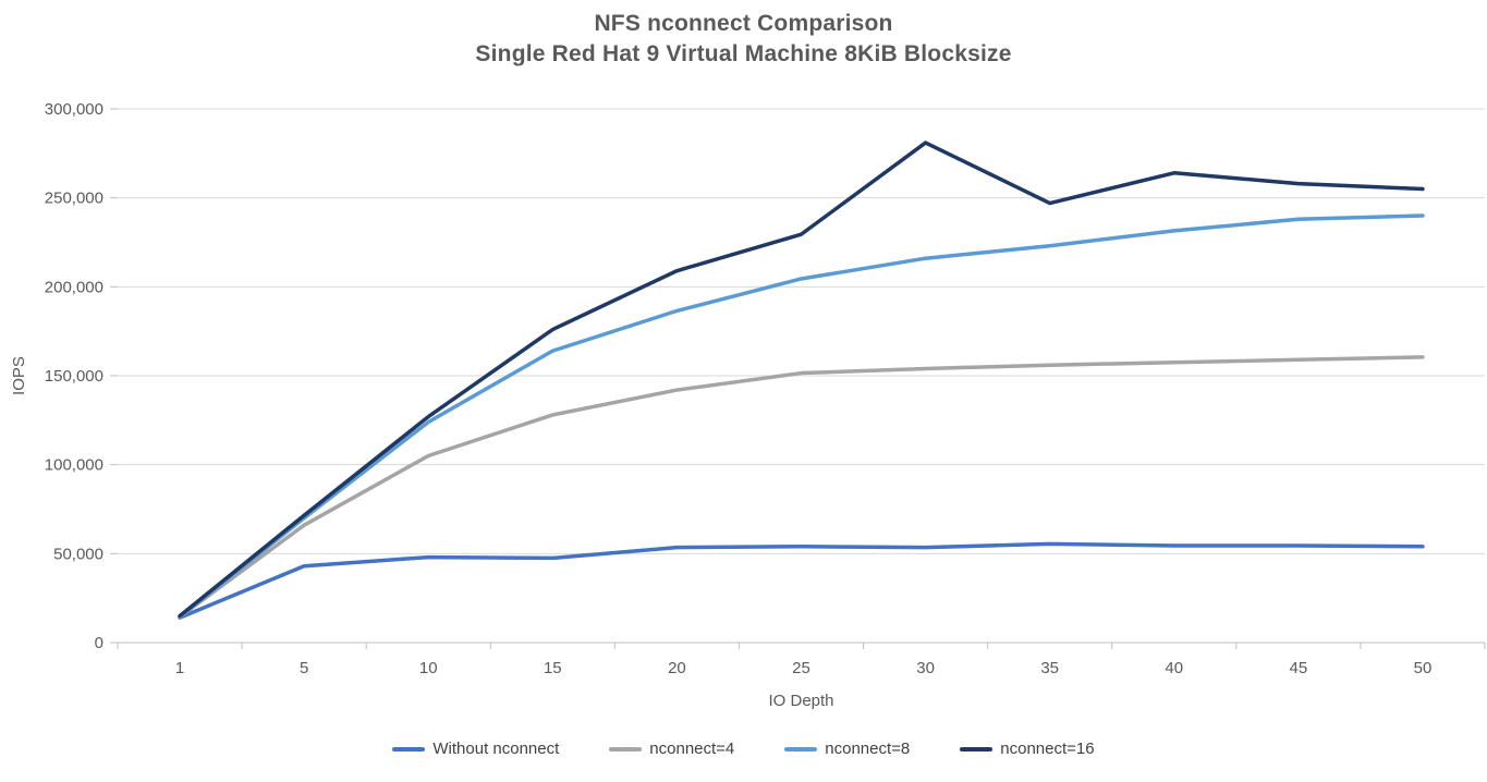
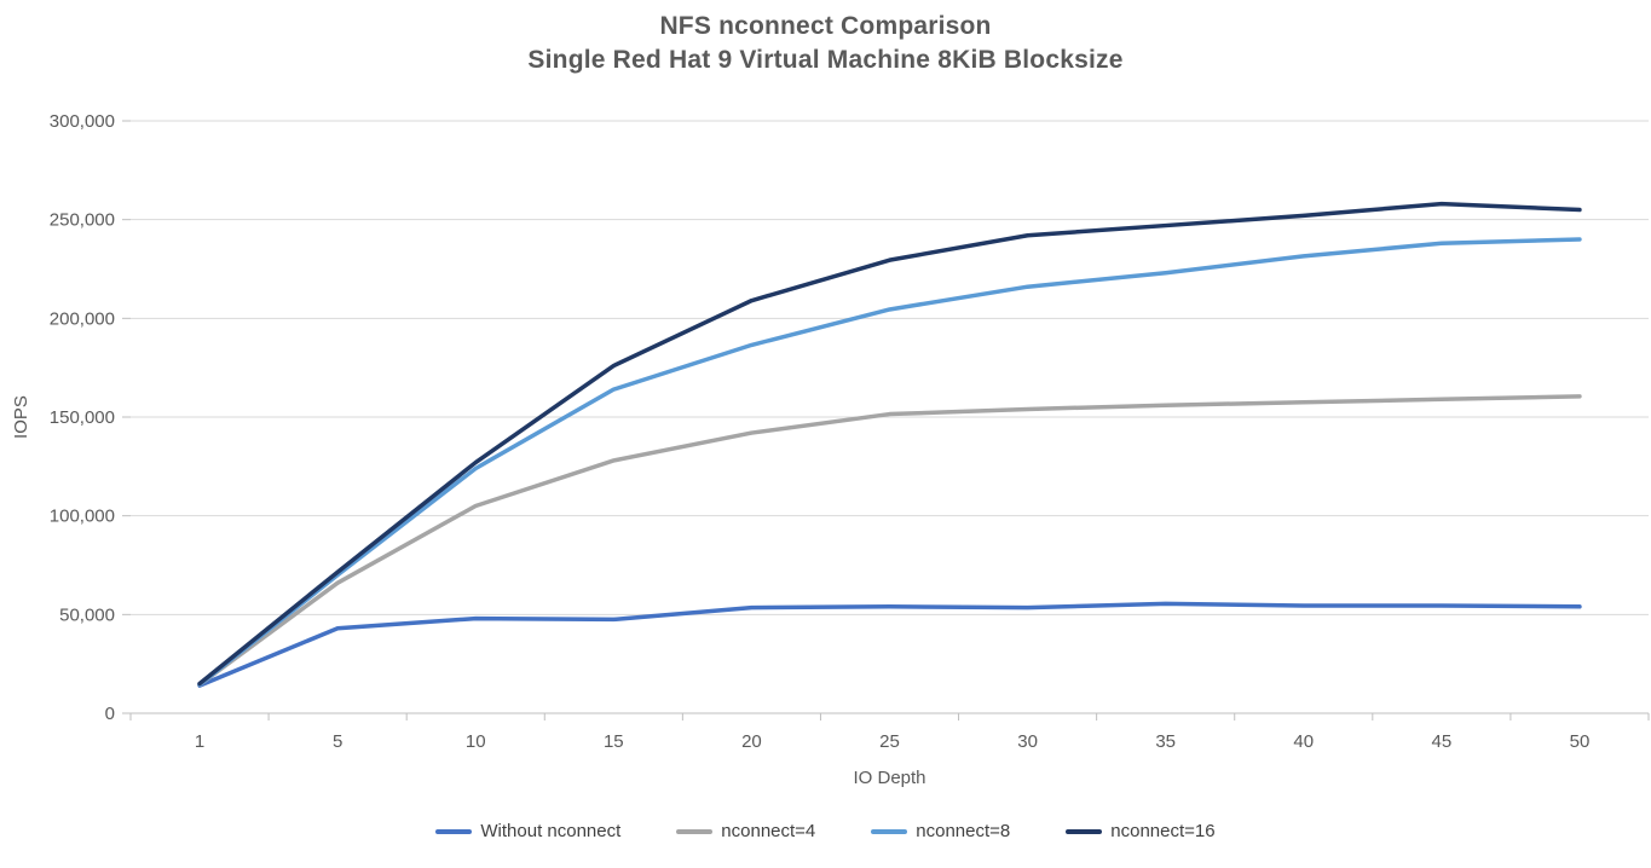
nconnect=16/30: 281000 -> 242000
nconnect=16/40: 264000 -> 252000
